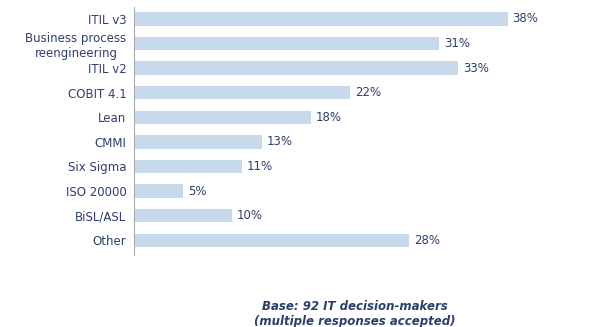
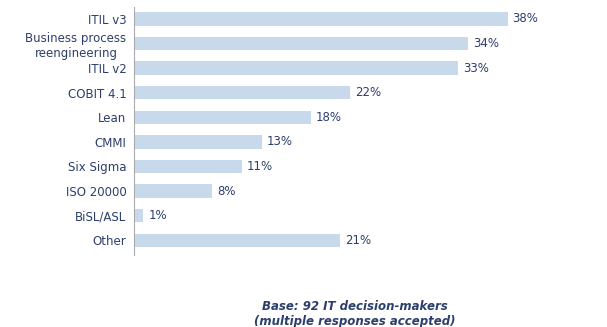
Business process reengineering: 31% -> 34%
ISO 20000: 5% -> 8%
BiSL/ASL: 10% -> 1%
Other: 28% -> 21%
